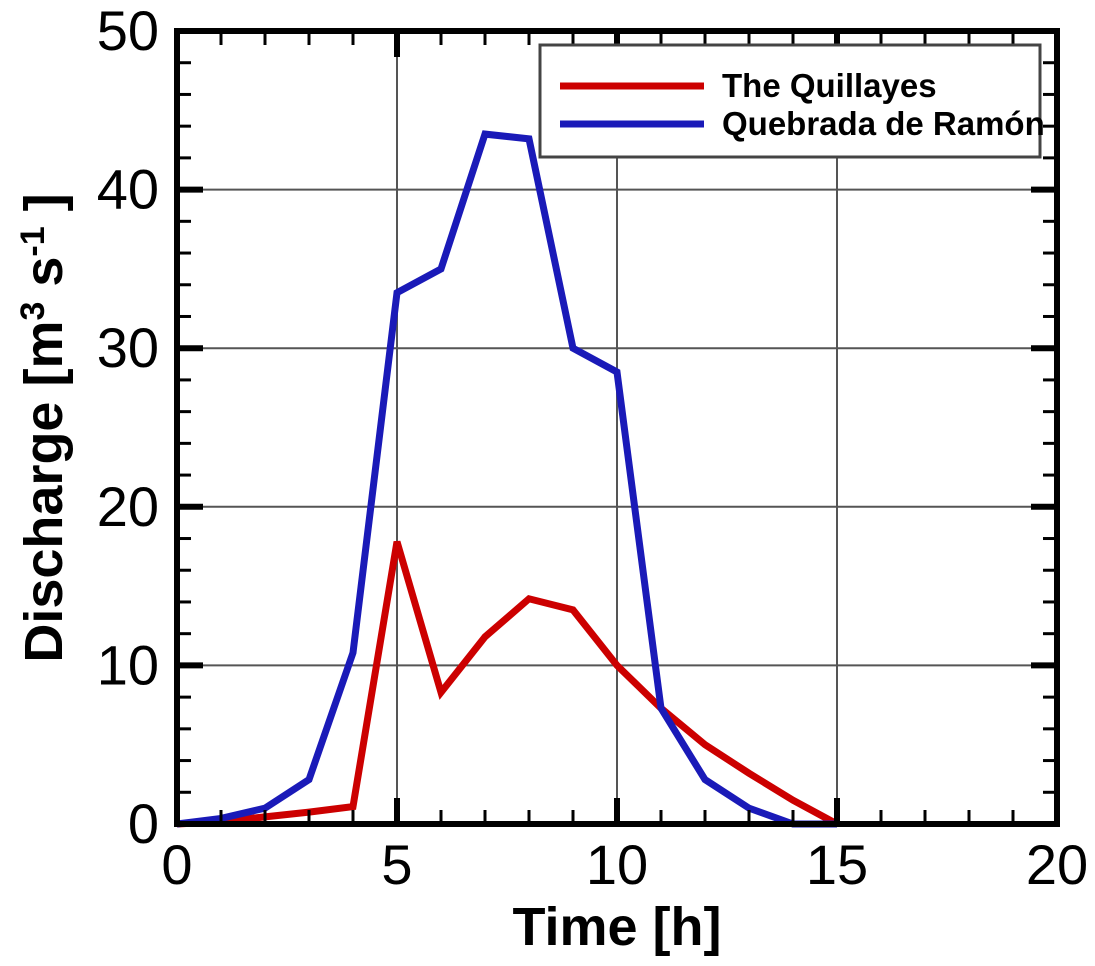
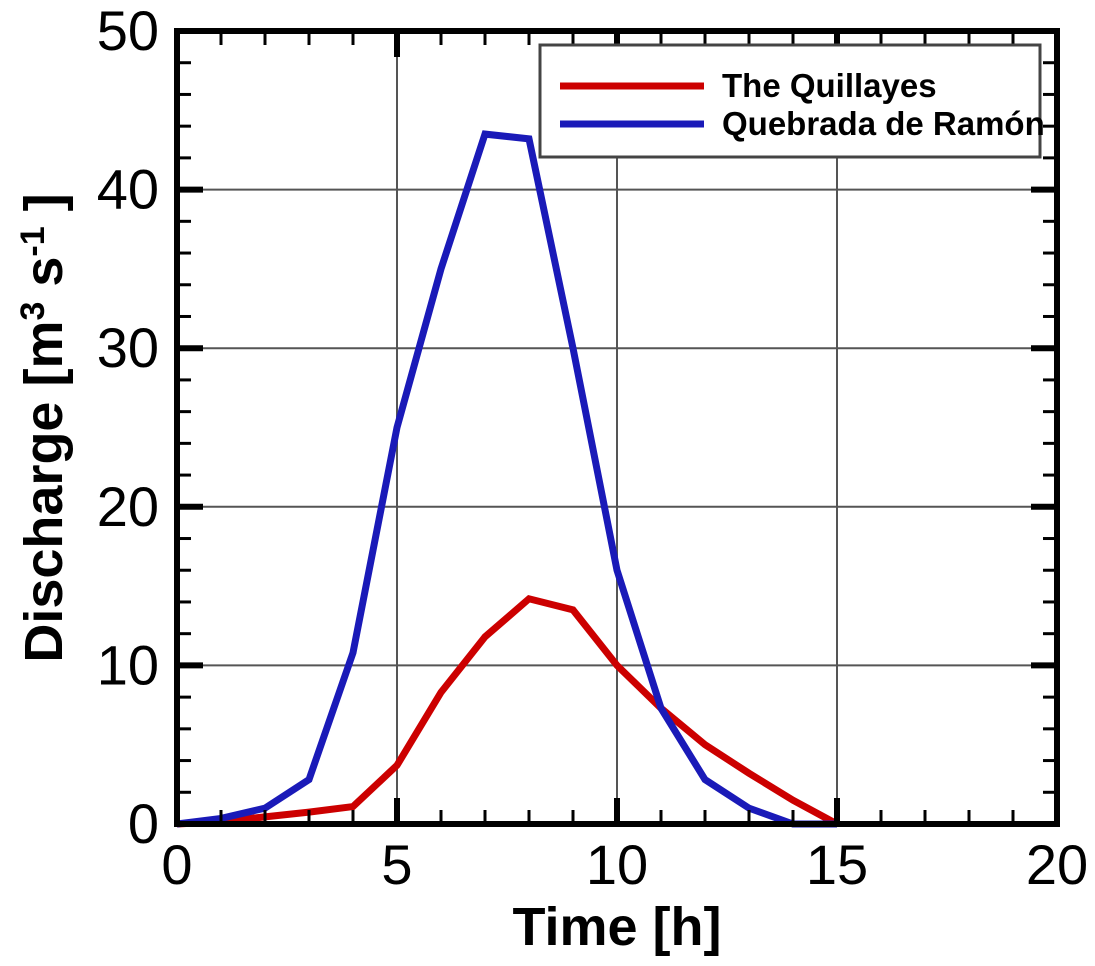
The Quillayes/5: 17.8 -> 3.7
Quebrada de Ramón/5: 33.5 -> 25.0
Quebrada de Ramón/10: 28.5 -> 16.0
